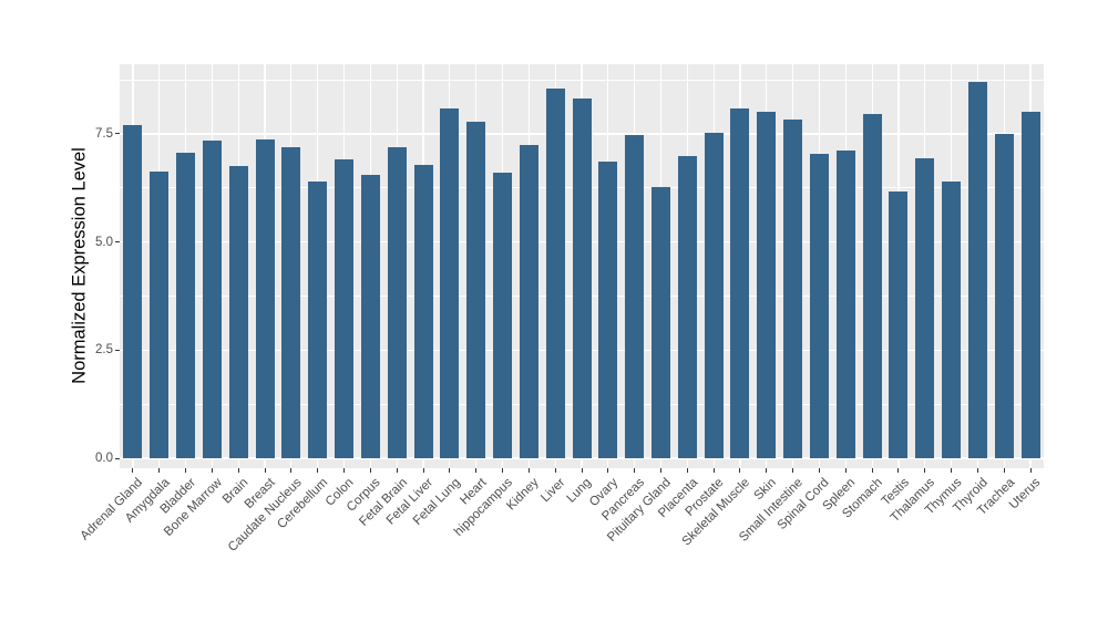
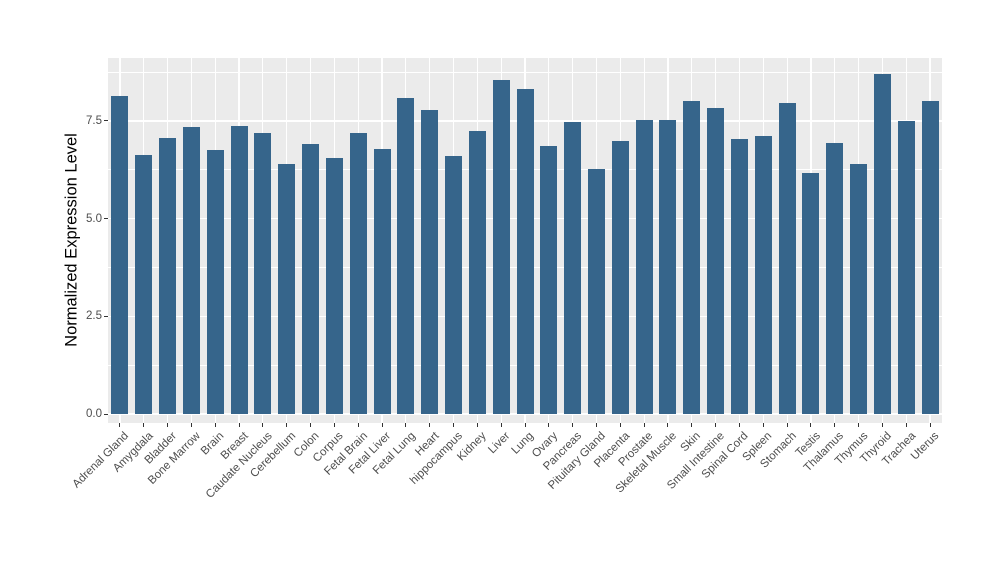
Adrenal Gland: 7.7 -> 8.1
Skeletal Muscle: 8.1 -> 7.5
